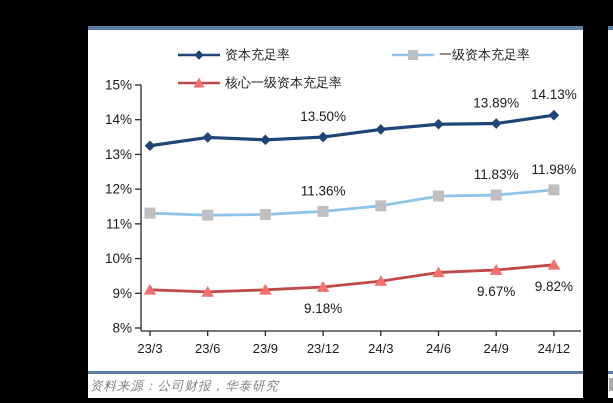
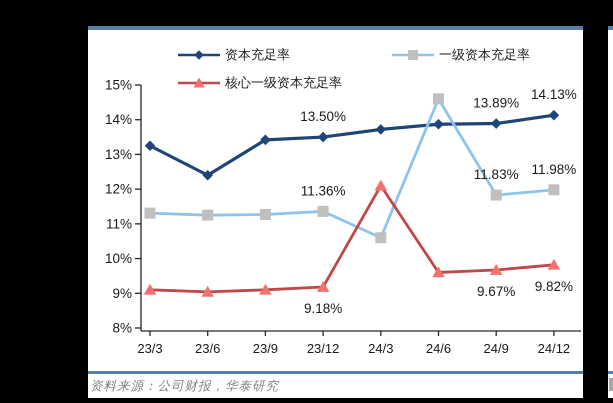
资本充足率/23/6: 13.5% -> 12.4%
一级资本充足率/24/3: 11.5% -> 10.6%
核心一级资本充足率/24/3: 9.3% -> 12.1%
一级资本充足率/24/6: 11.8% -> 14.6%
